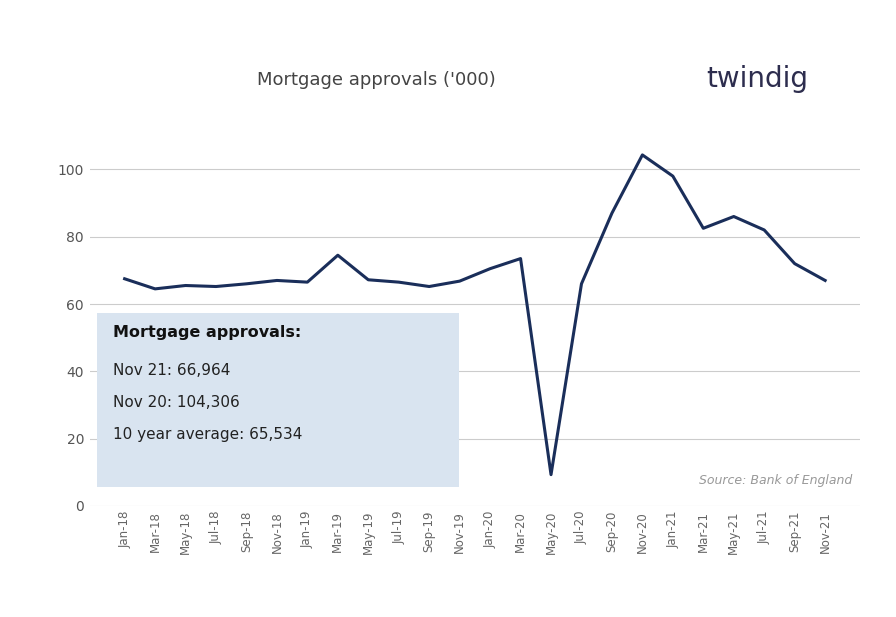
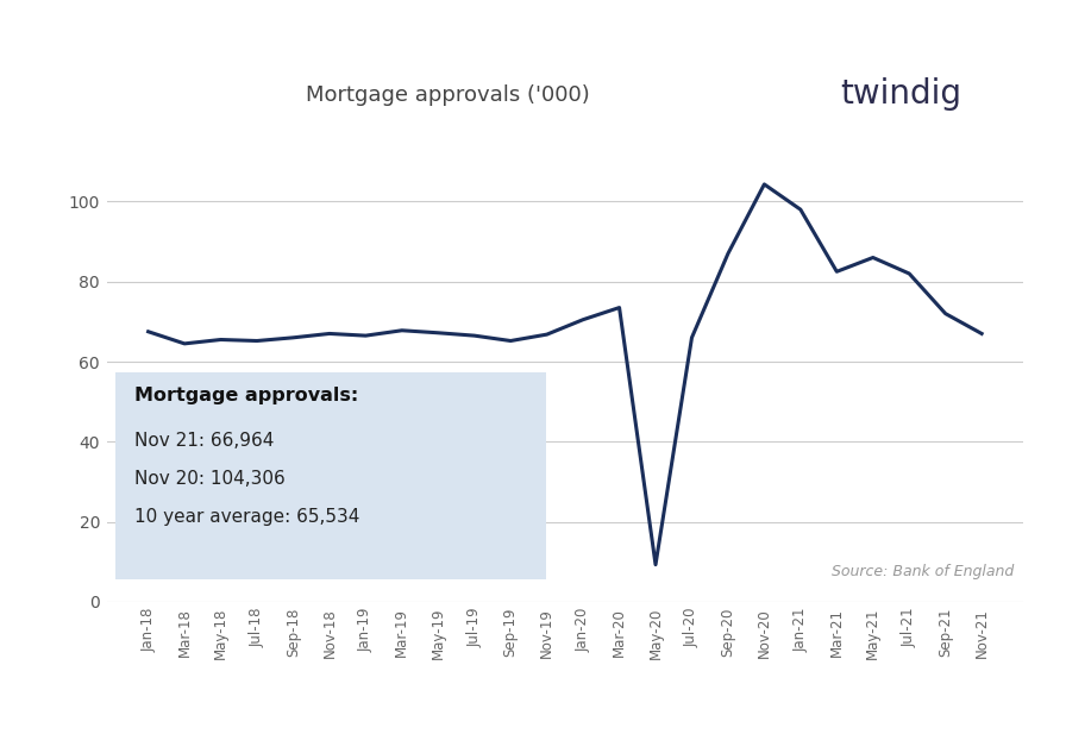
Mar-19: 74.5 -> 67.8
